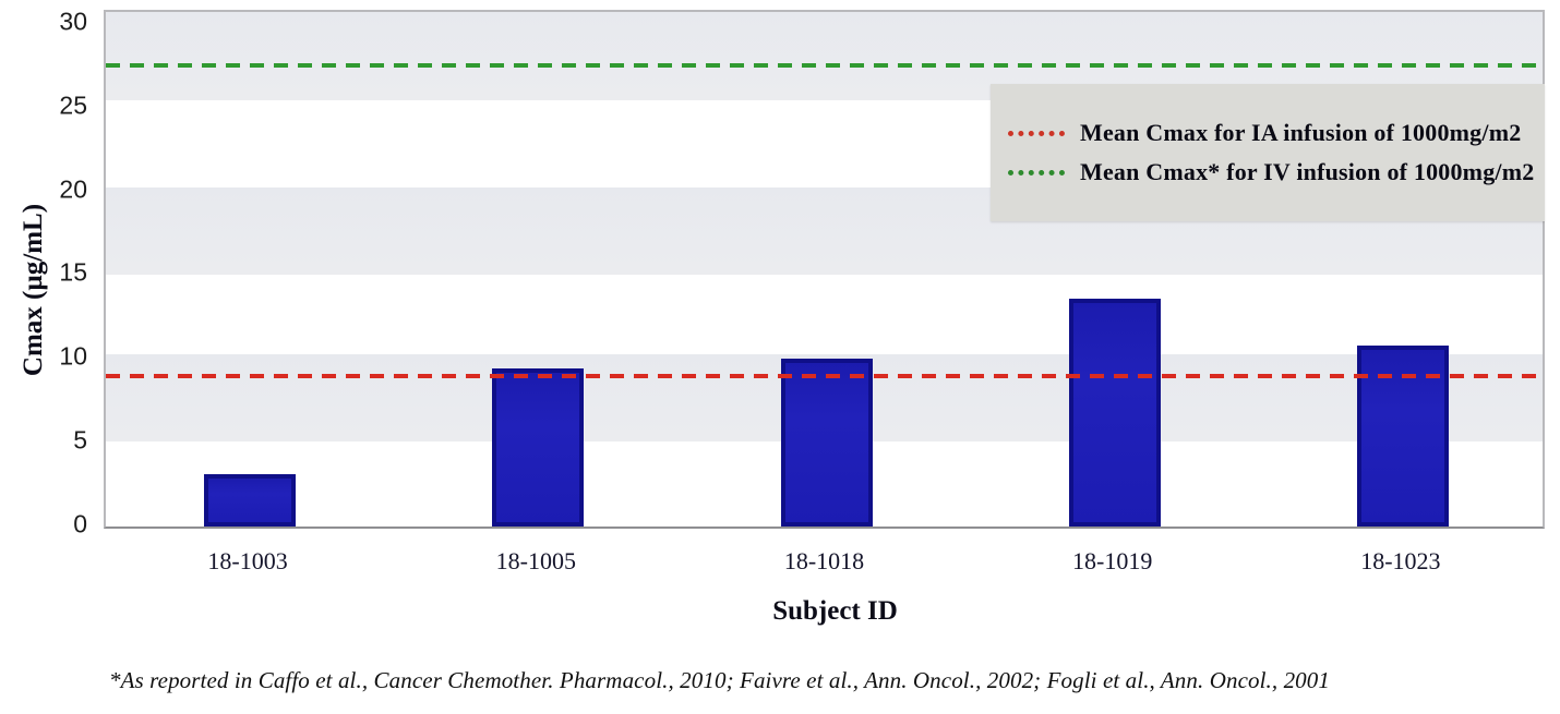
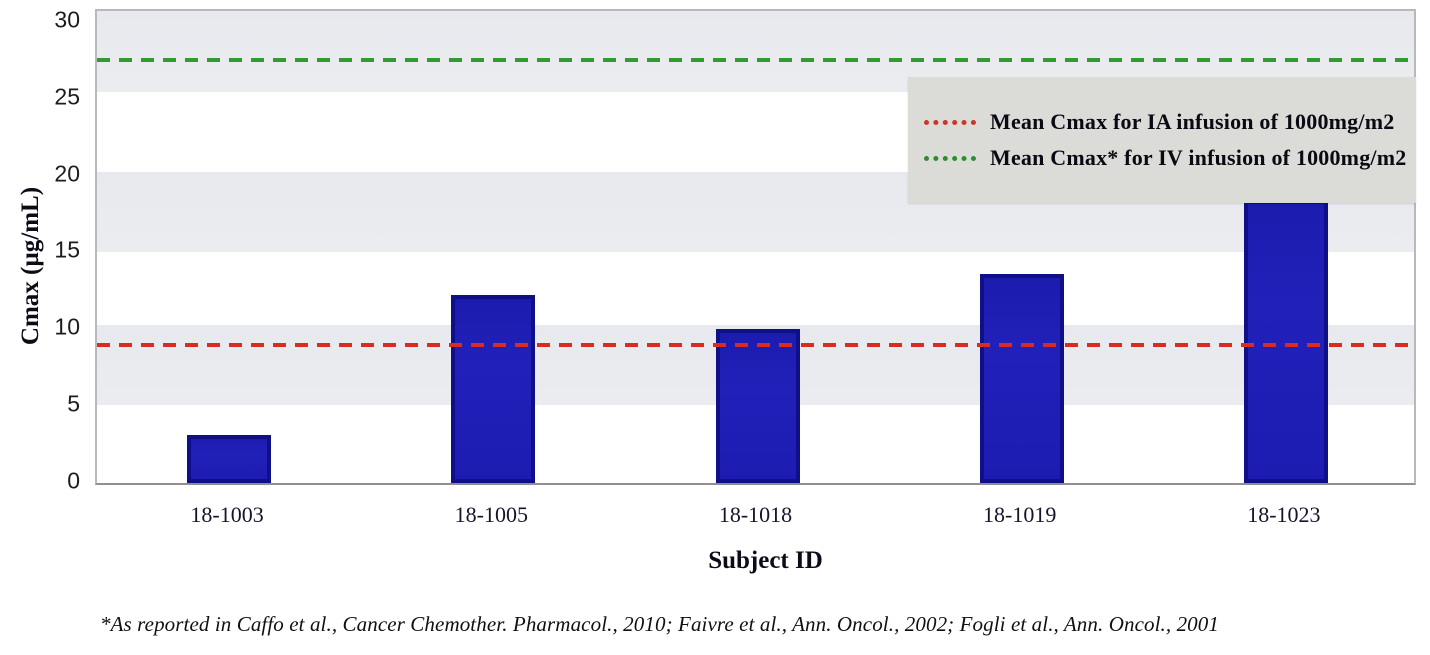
18-1005: 9.4 -> 12.2
18-1023: 10.8 -> 18.4
